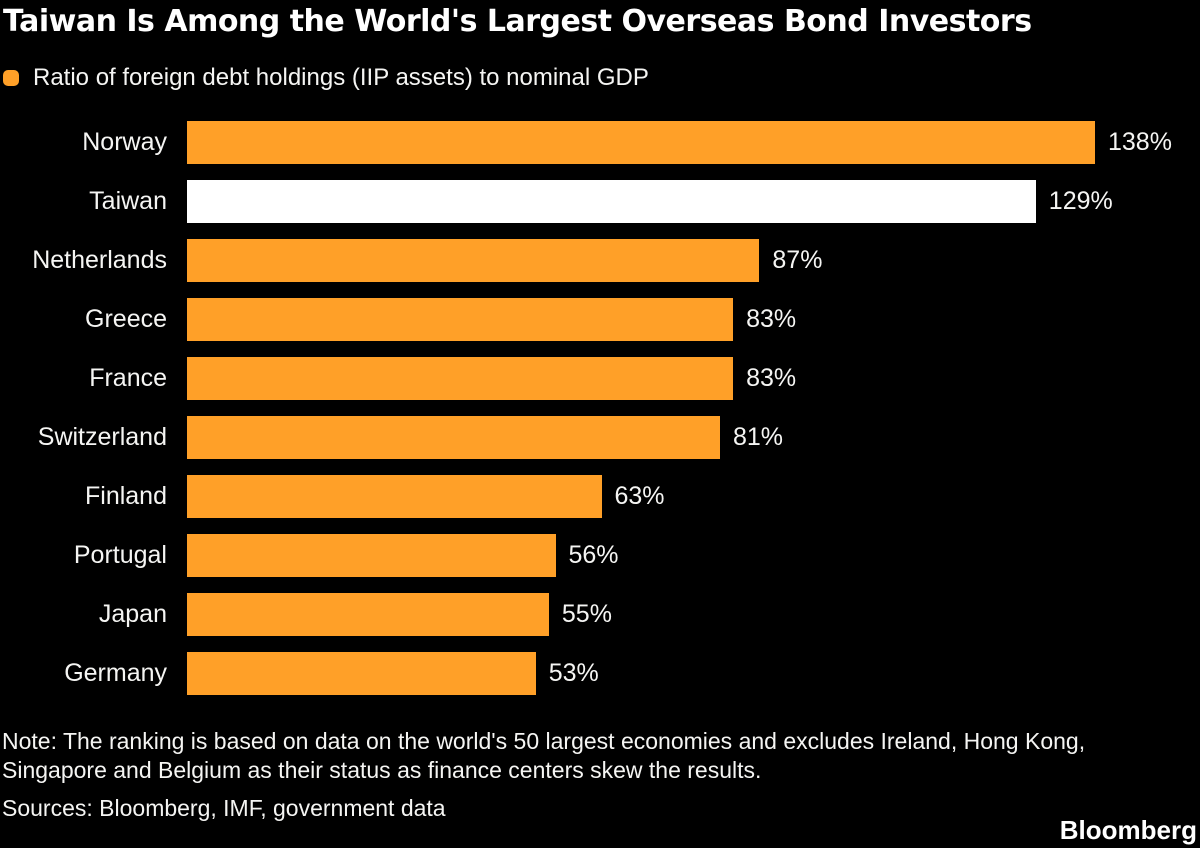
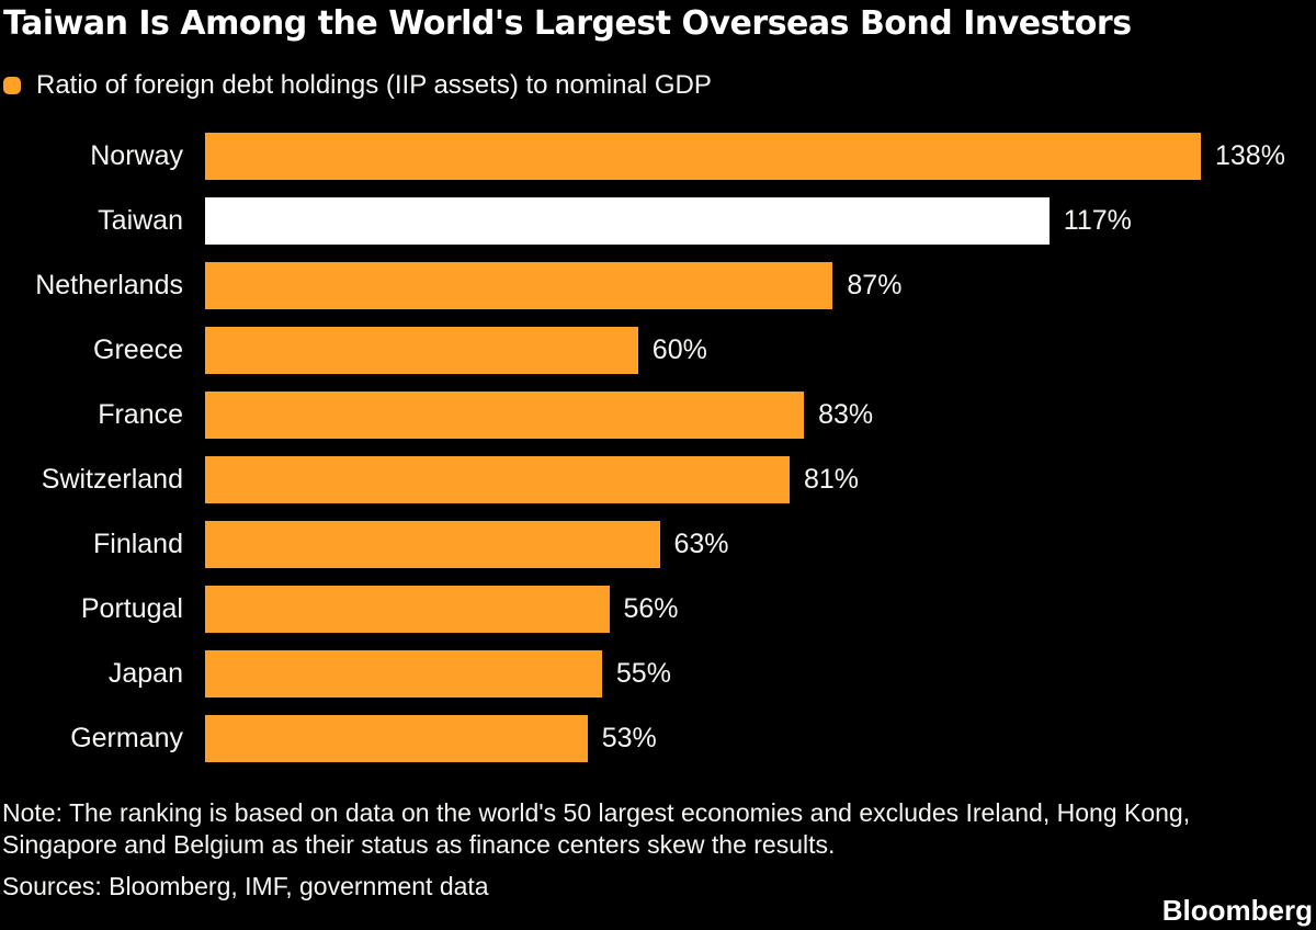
Taiwan: 129% -> 117%
Greece: 83% -> 60%
